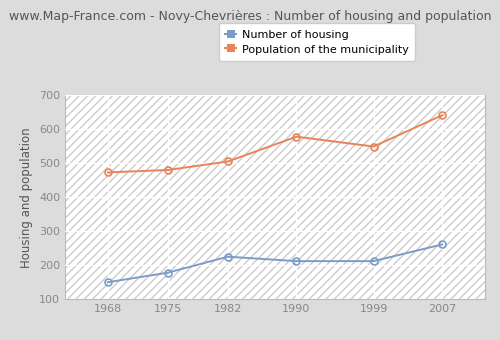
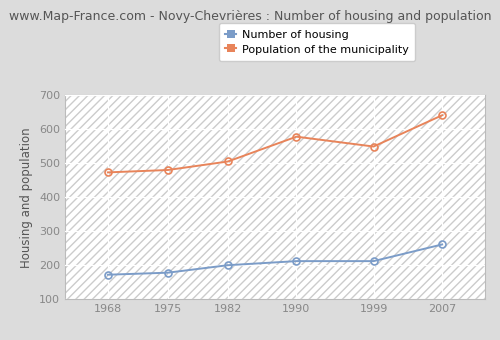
Number of housing/1968: 150 -> 172
Number of housing/1982: 225 -> 200
